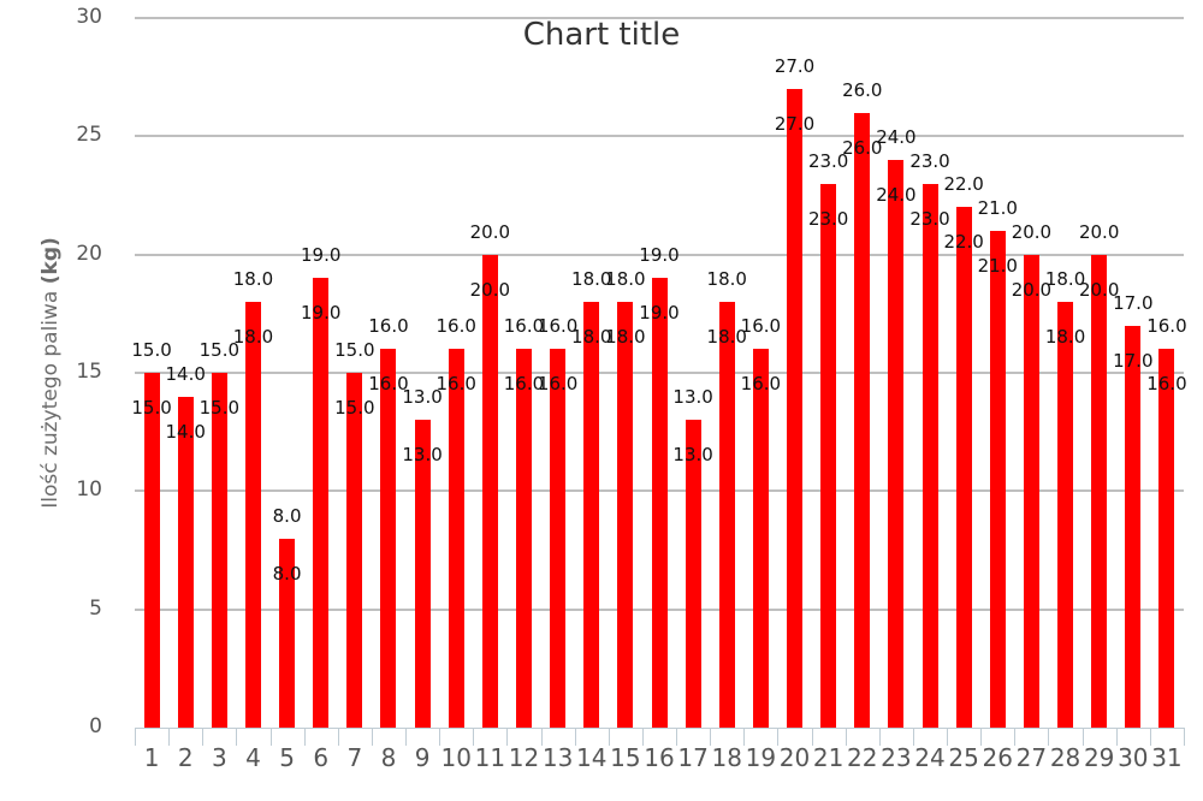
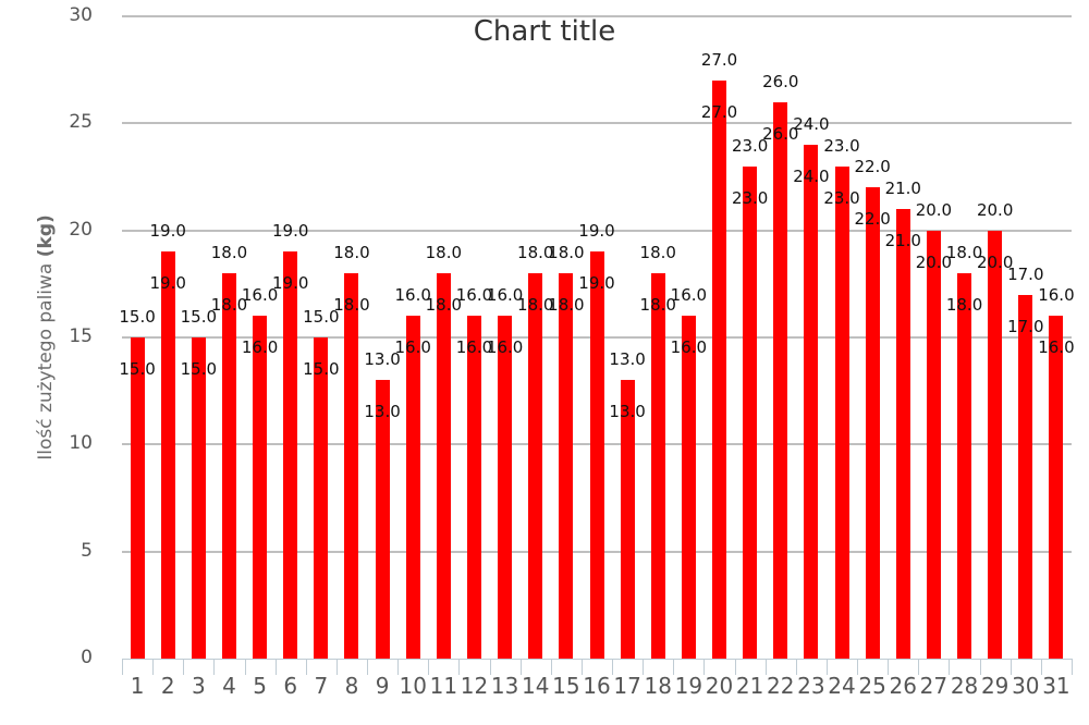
2: 14.0 -> 19.0
5: 8.0 -> 16.0
8: 16.0 -> 18.0
11: 20.0 -> 18.0
